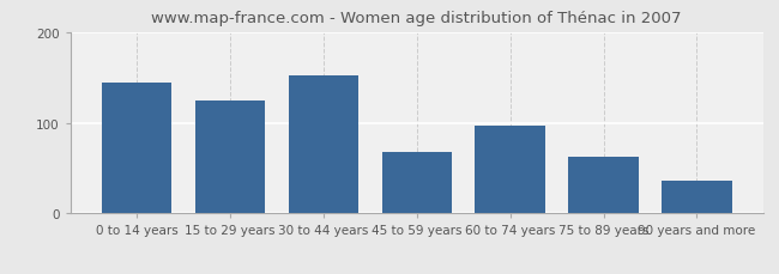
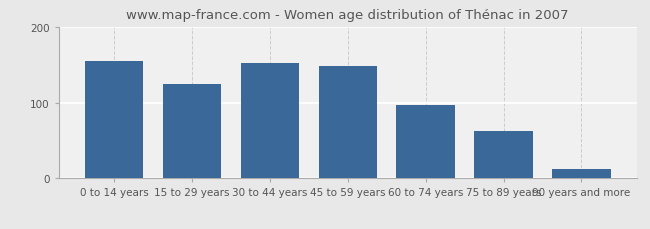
0 to 14 years: 144 -> 155
45 to 59 years: 68 -> 148
90 years and more: 36 -> 13
